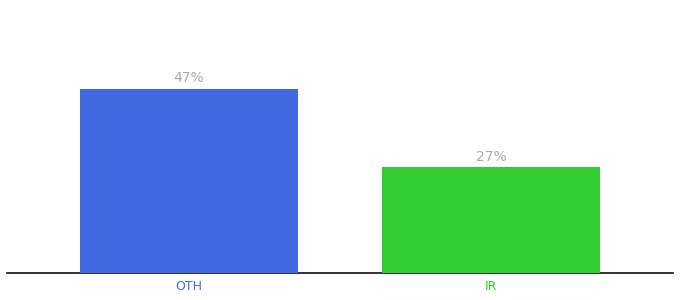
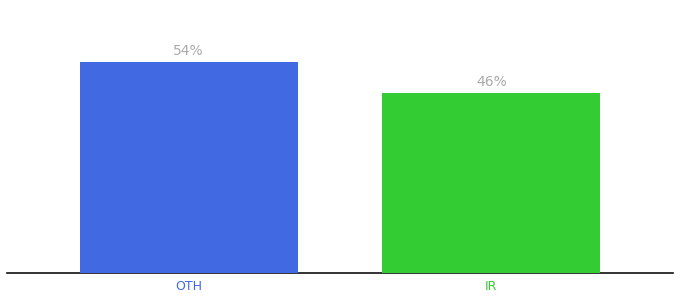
OTH: 47% -> 54%
IR: 27% -> 46%
